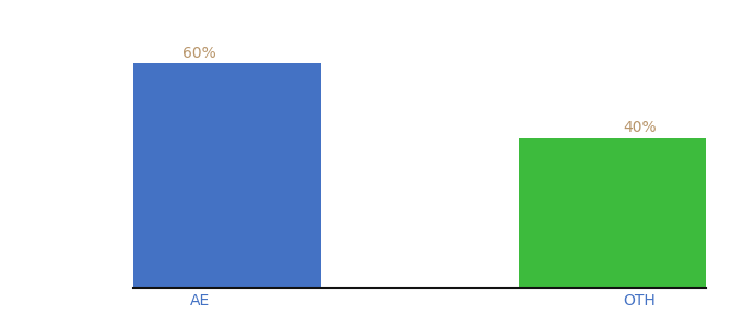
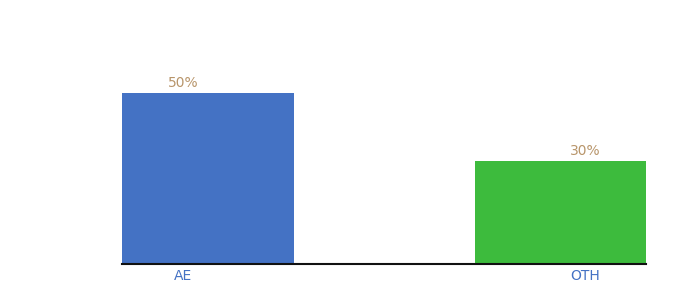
AE: 60% -> 50%
OTH: 40% -> 30%
